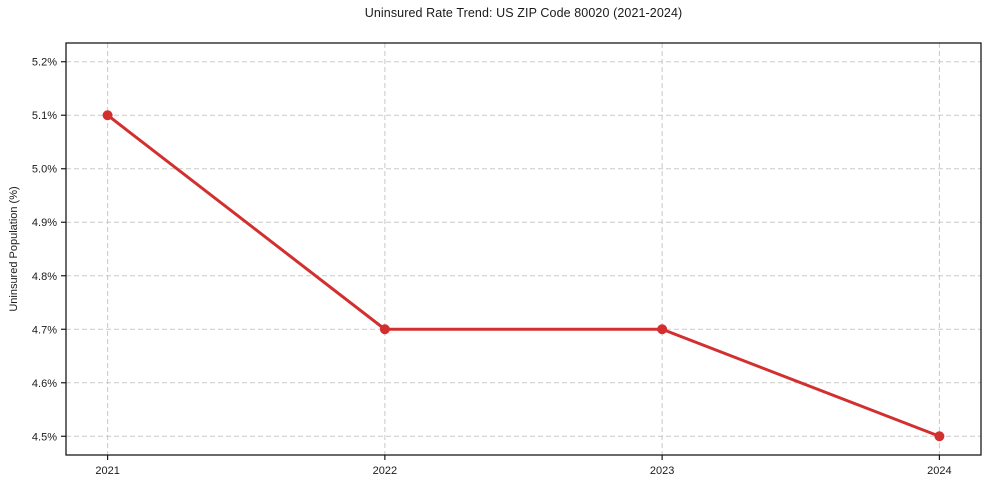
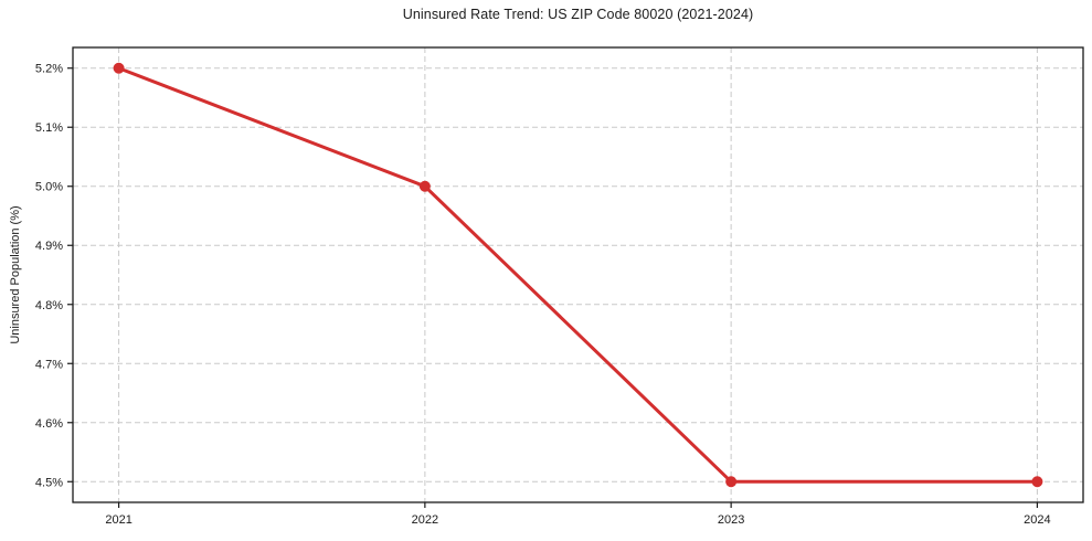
2021: 5.1% -> 5.2%
2022: 4.7% -> 5.0%
2023: 4.7% -> 4.5%
